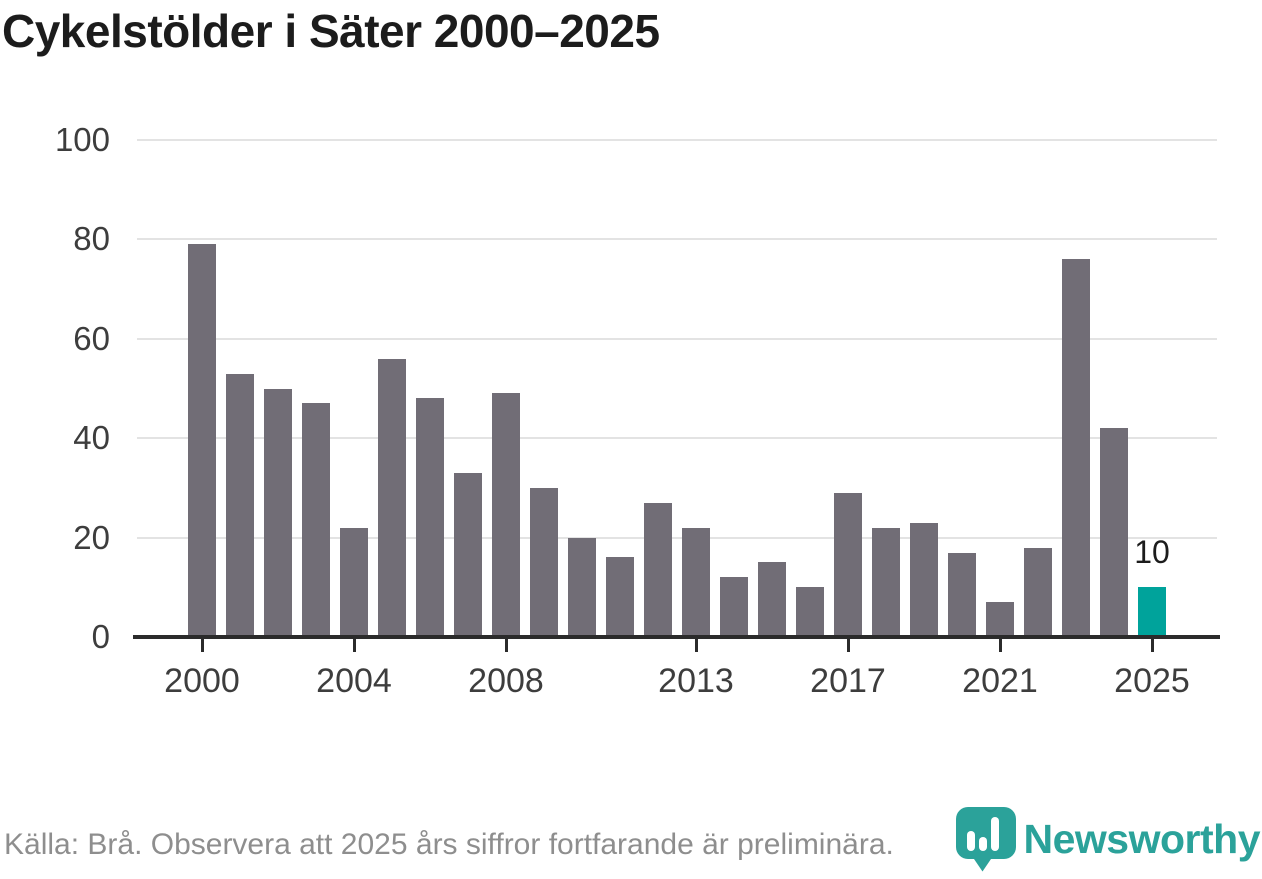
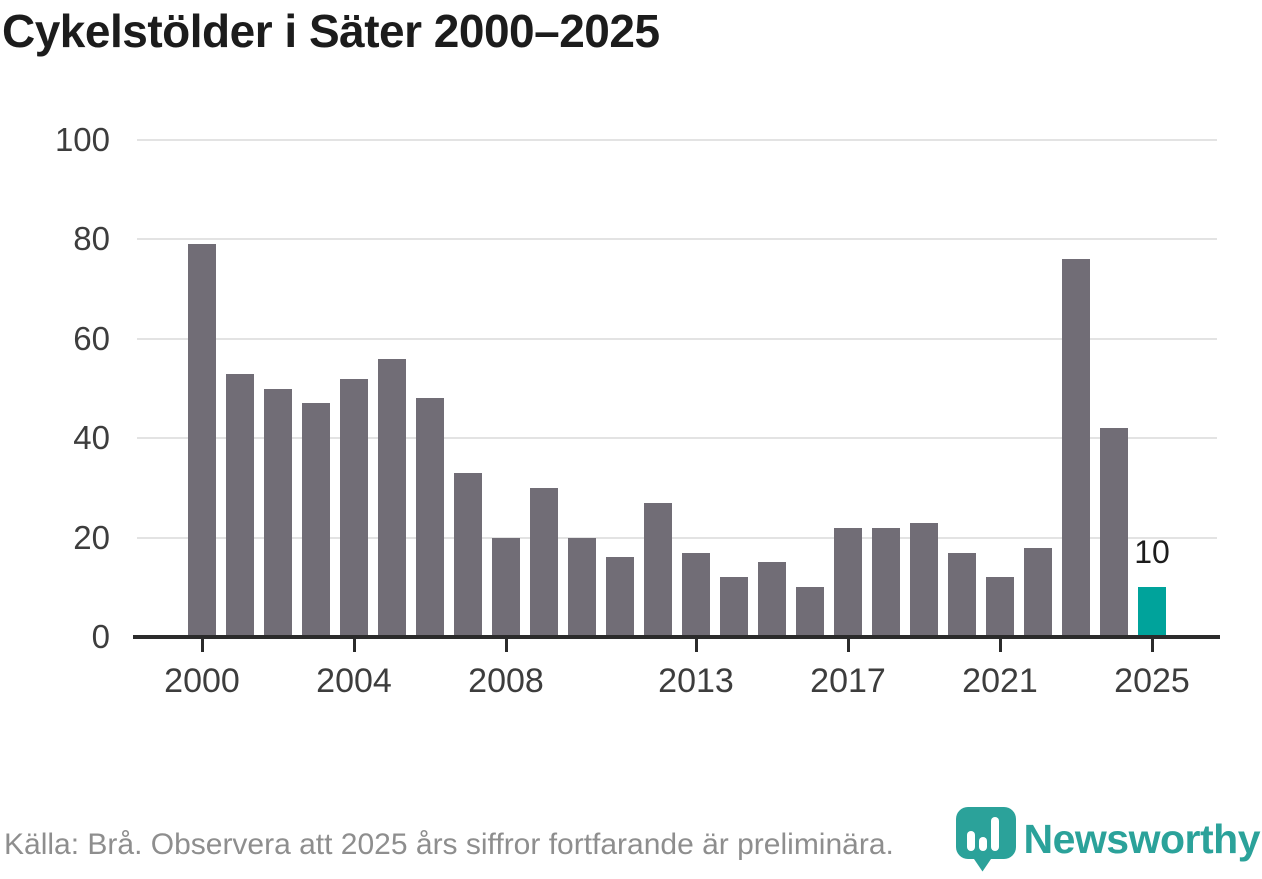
2004: 22 -> 52
2008: 49 -> 20
2013: 22 -> 17
2017: 29 -> 22
2021: 7 -> 12
